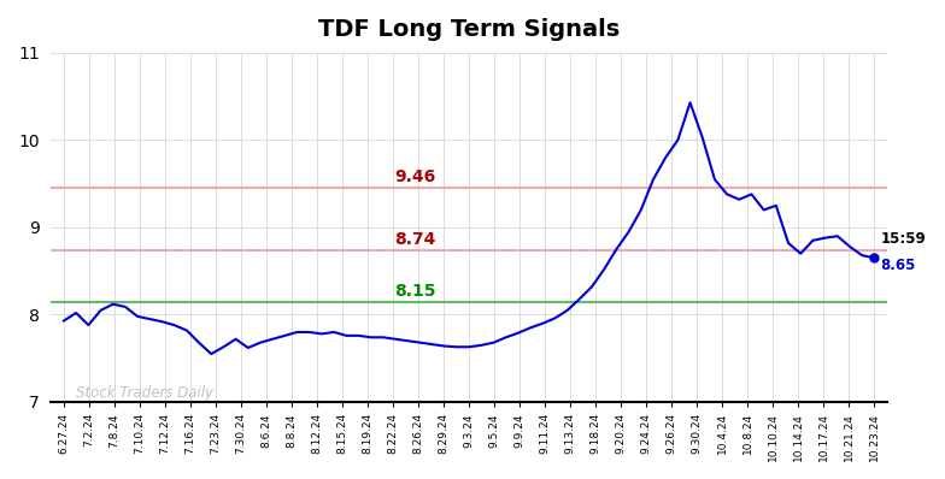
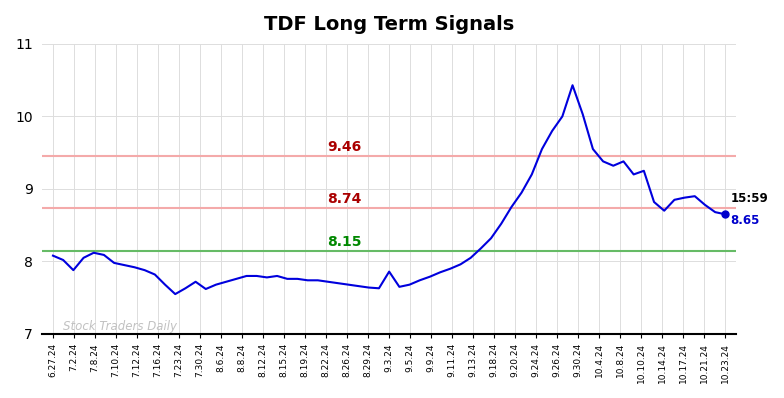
6.27.24: 7.93 -> 8.08
9.3.24: 7.63 -> 7.86
